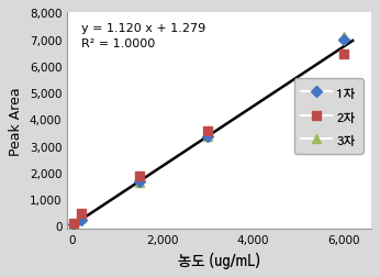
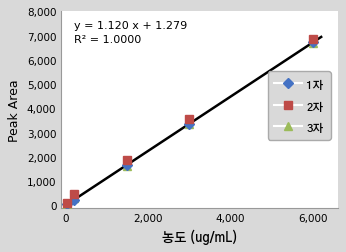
1자/6,000: 7,000 -> 6,720
2자/6,000: 6,450 -> 6,870
3자/6,000: 7,100 -> 6,680
